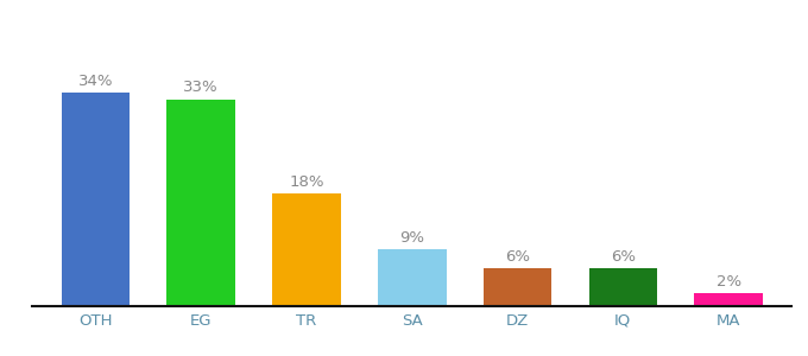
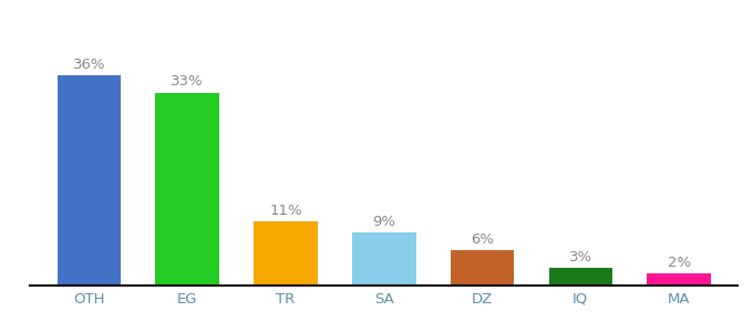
OTH: 34% -> 36%
TR: 18% -> 11%
IQ: 6% -> 3%
